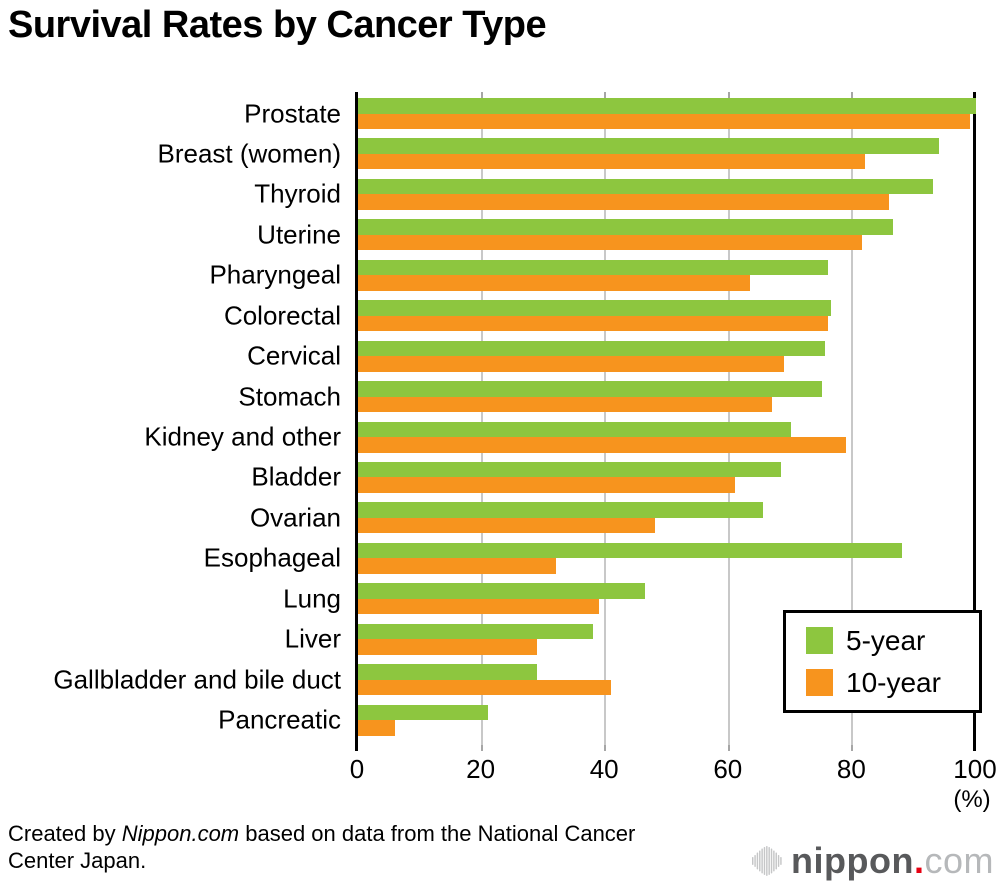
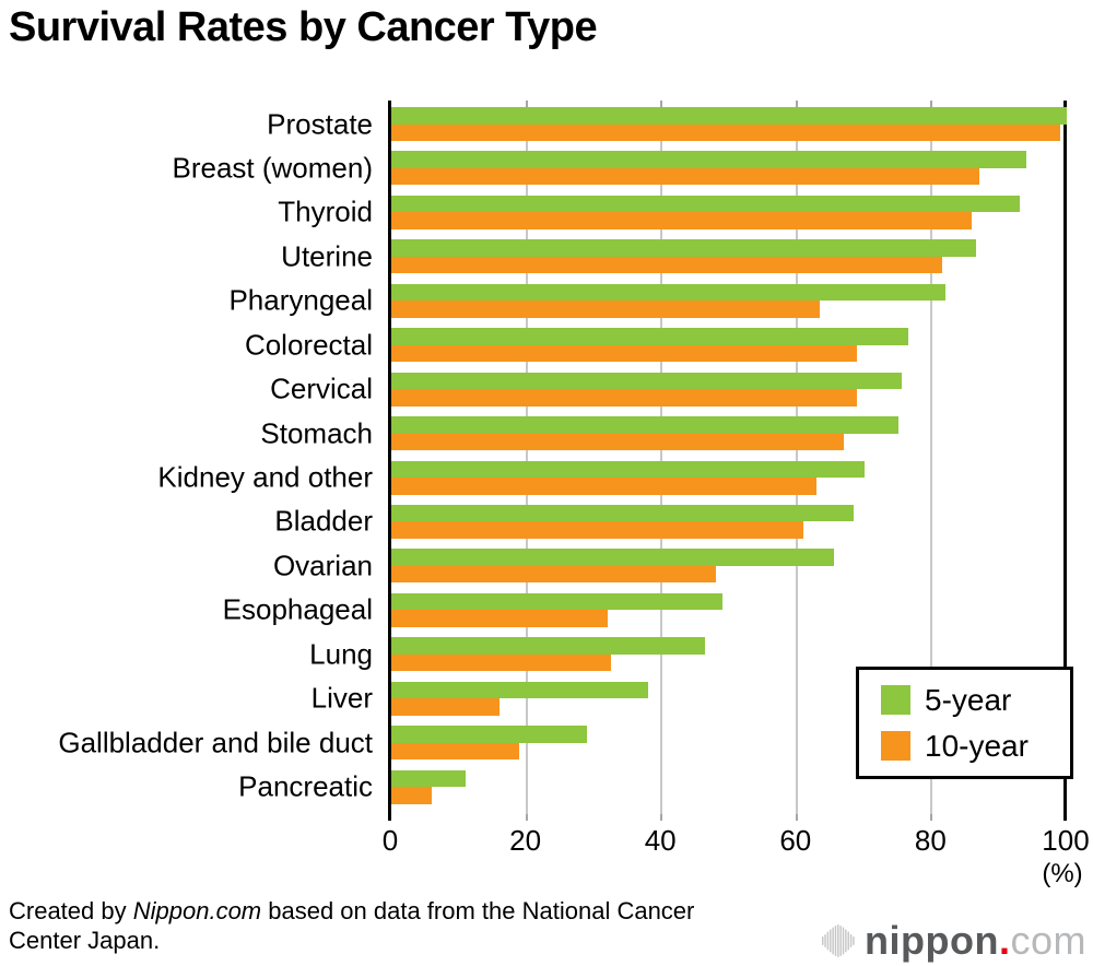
10-year/Breast (women): 82 -> 87
5-year/Pharyngeal: 76 -> 82
10-year/Colorectal: 76 -> 69
10-year/Kidney and other: 79 -> 63
5-year/Esophageal: 88 -> 49
10-year/Lung: 39 -> 32
10-year/Liver: 29 -> 16
10-year/Gallbladder and bile duct: 41 -> 19
5-year/Pancreatic: 21 -> 11
